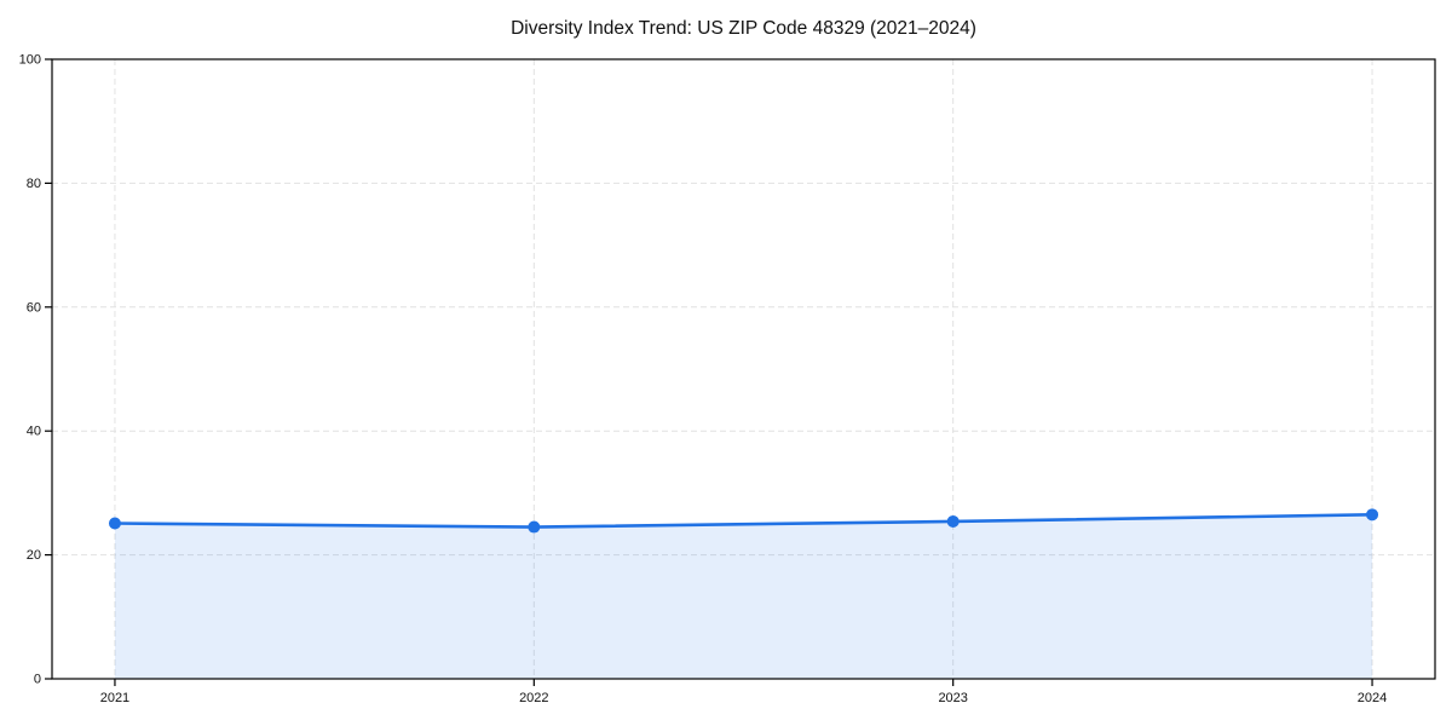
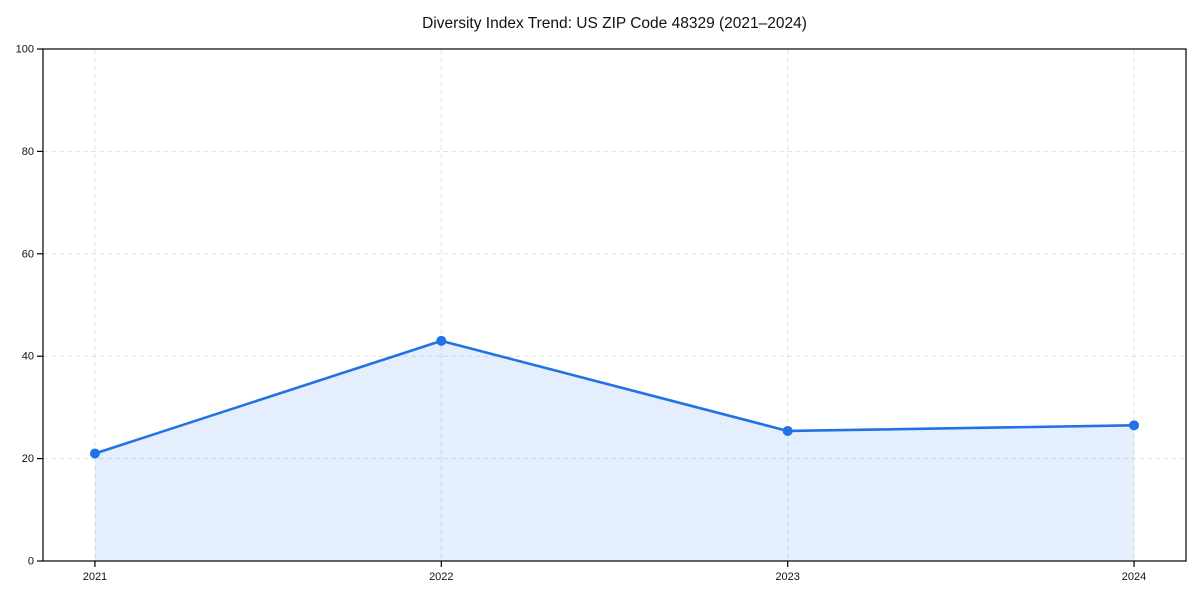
2021: 25 -> 21
2022: 24 -> 43
